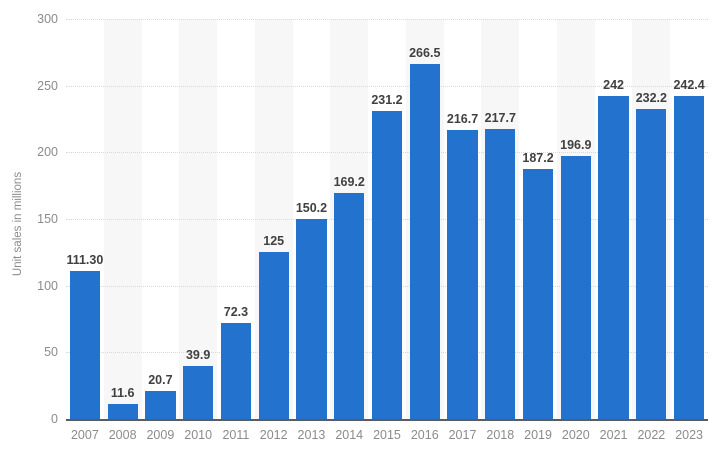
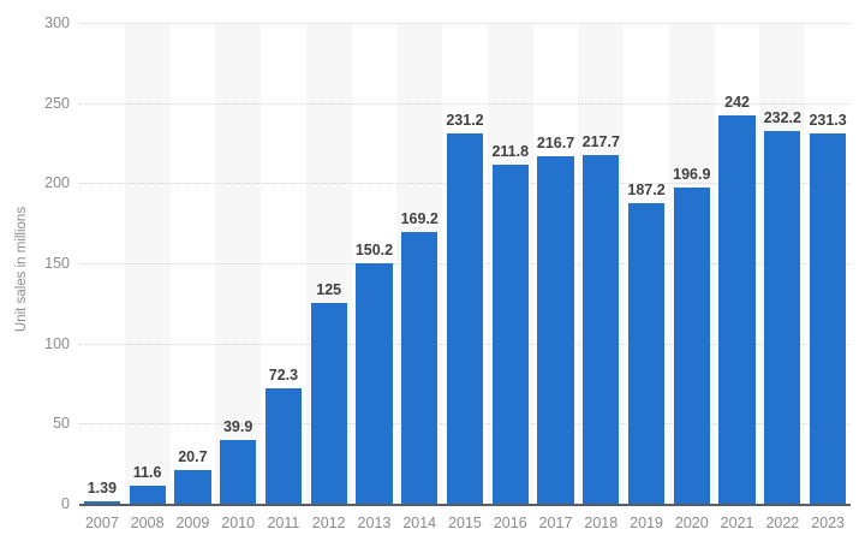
2007: 111.30 -> 1.39
2016: 266.5 -> 211.8
2023: 242.4 -> 231.3
